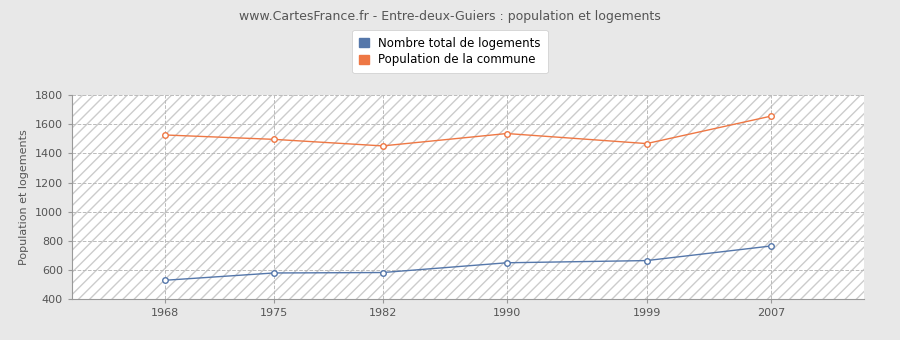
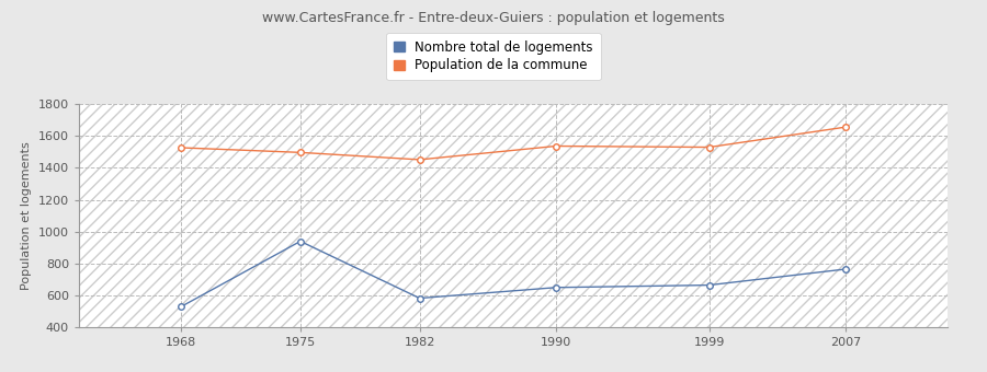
Nombre total de logements/1975: 580 -> 940
Population de la commune/1999: 1470 -> 1530
